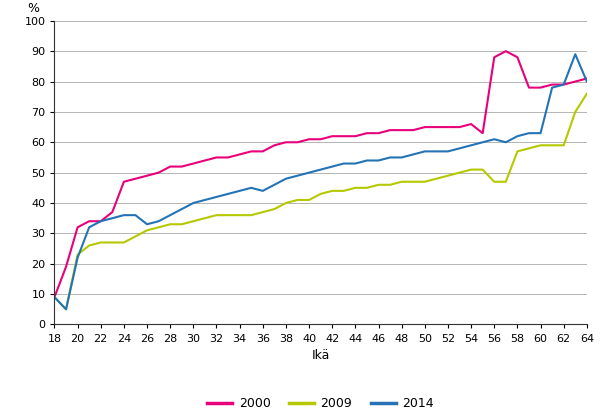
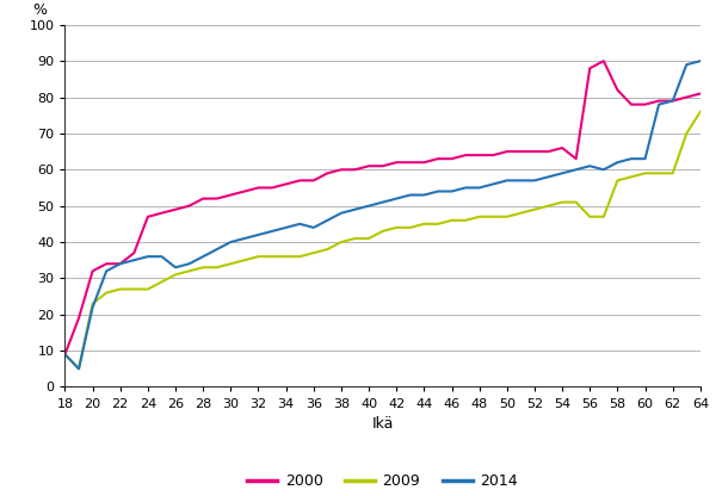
2000/58: 88 -> 82
2014/64: 80 -> 90
